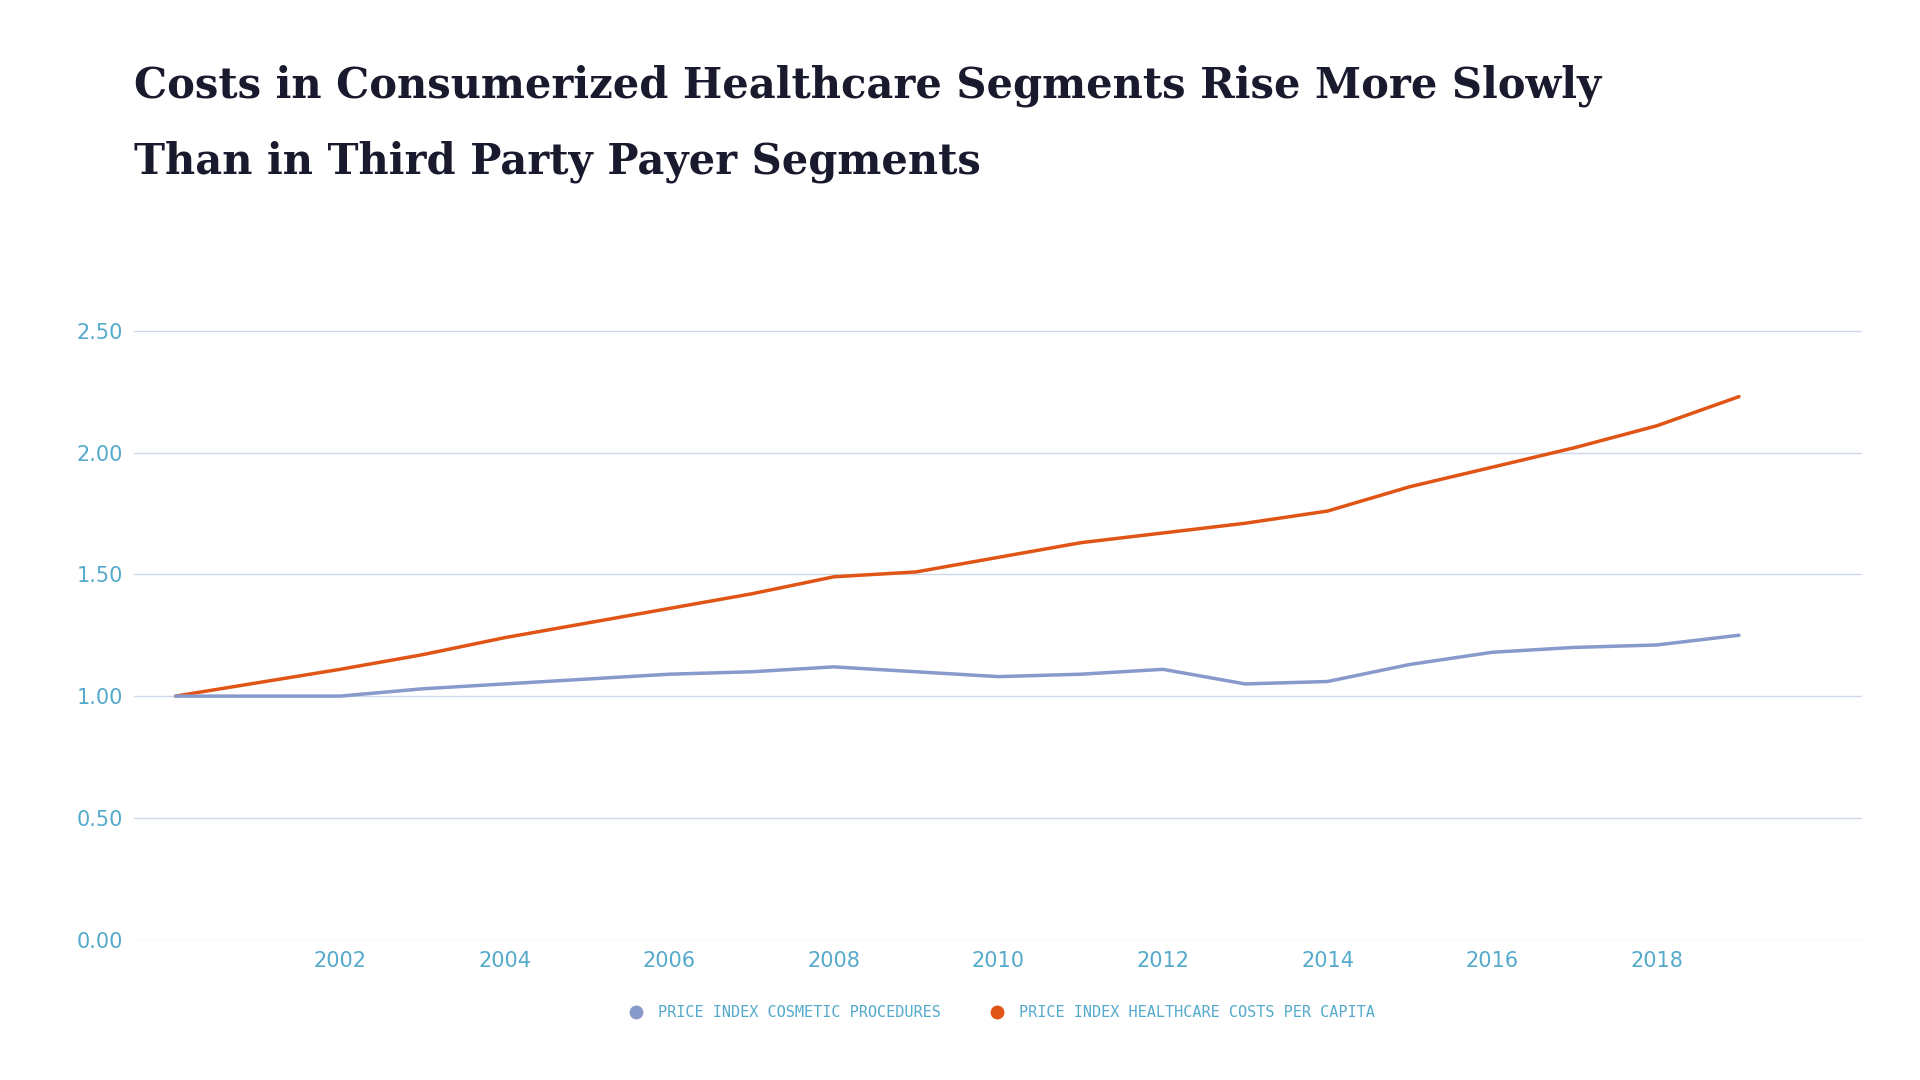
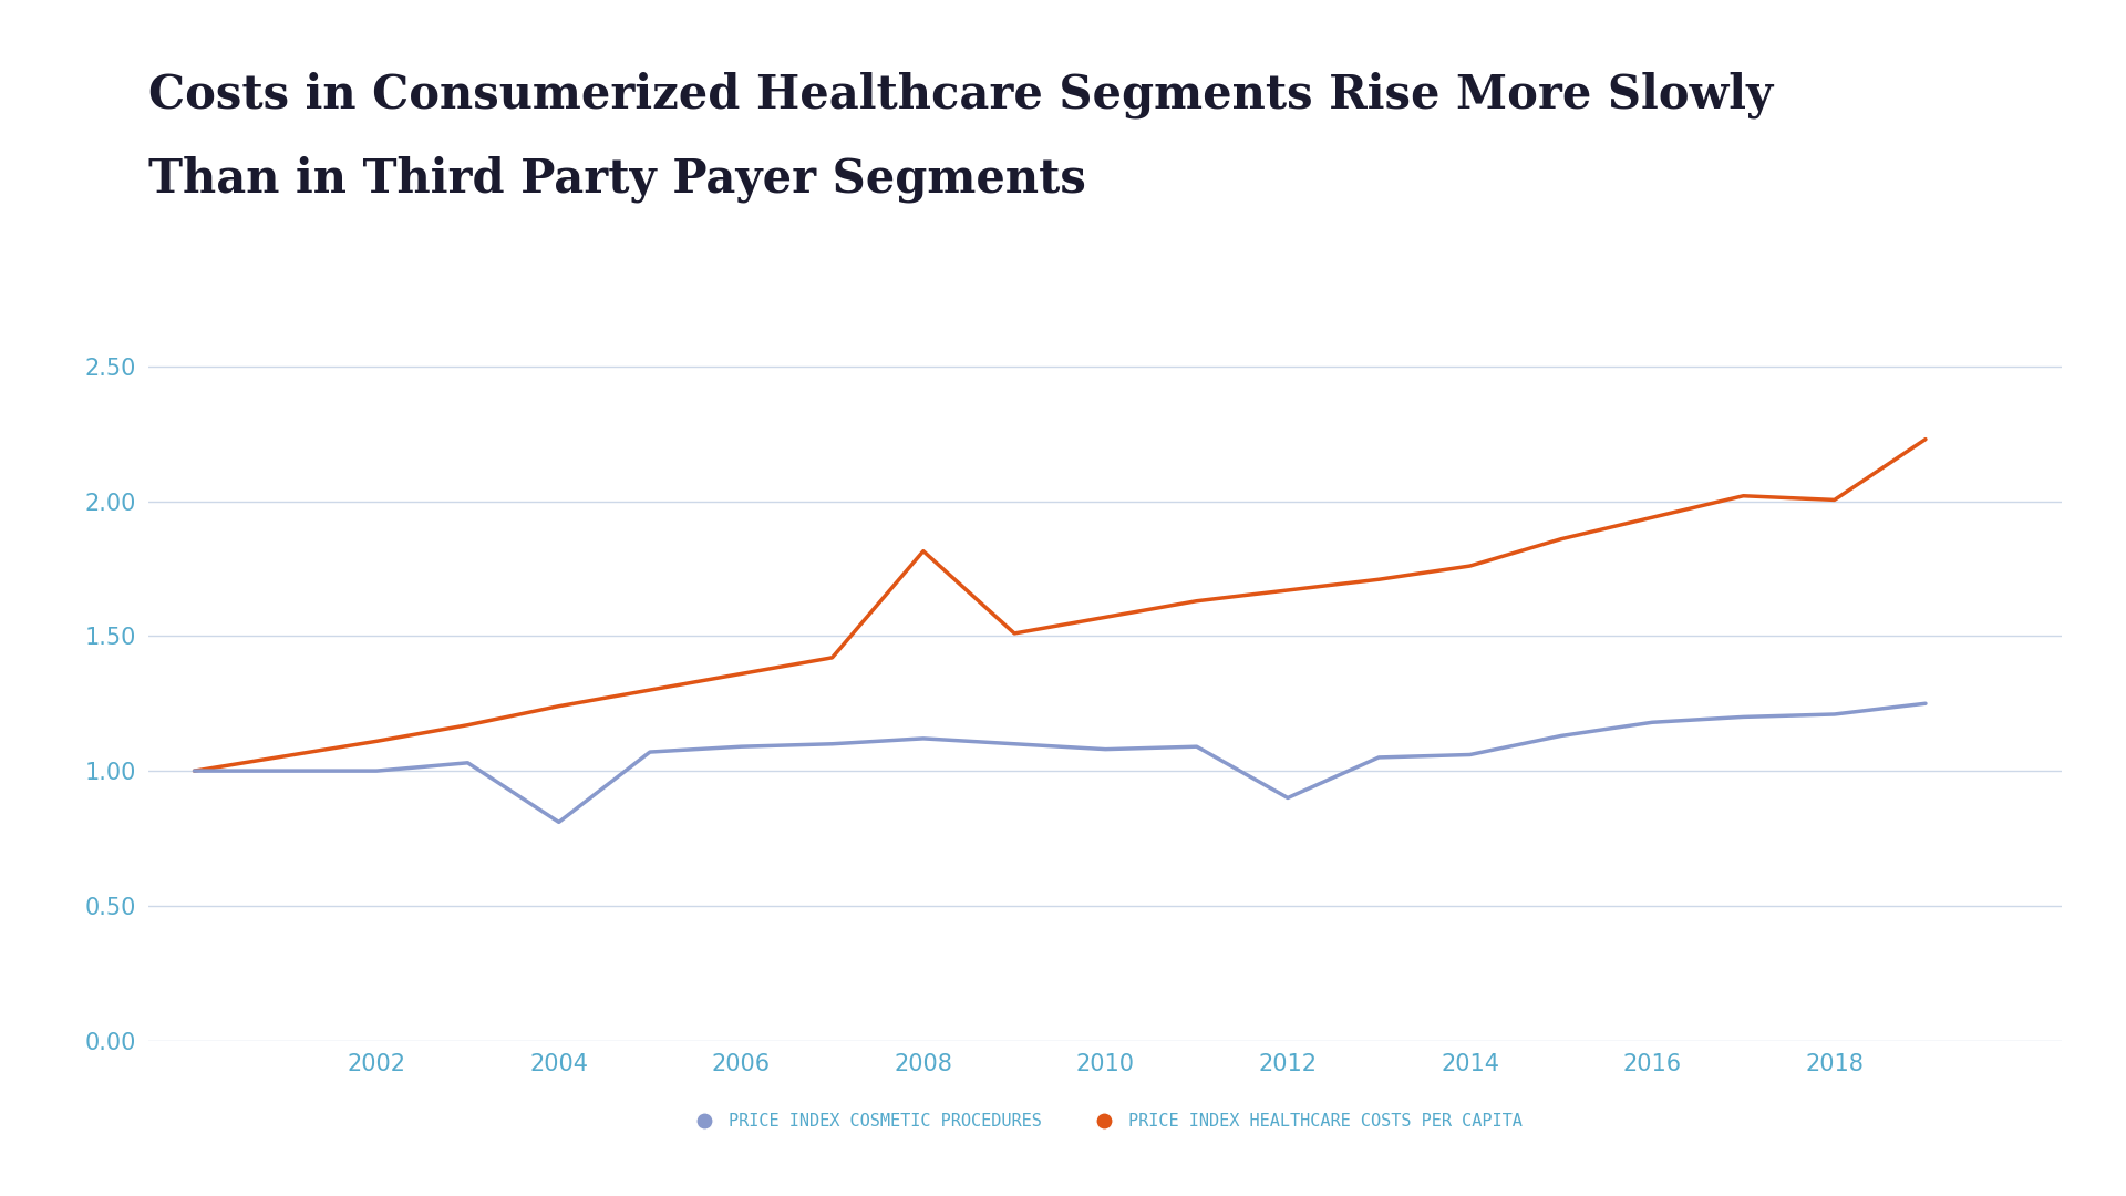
PRICE INDEX COSMETIC PROCEDURES/2004: 1.05 -> 0.81
PRICE INDEX HEALTHCARE COSTS PER CAPITA/2008: 1.490 -> 1.815
PRICE INDEX COSMETIC PROCEDURES/2012: 1.11 -> 0.90
PRICE INDEX HEALTHCARE COSTS PER CAPITA/2018: 2.110 -> 2.005
